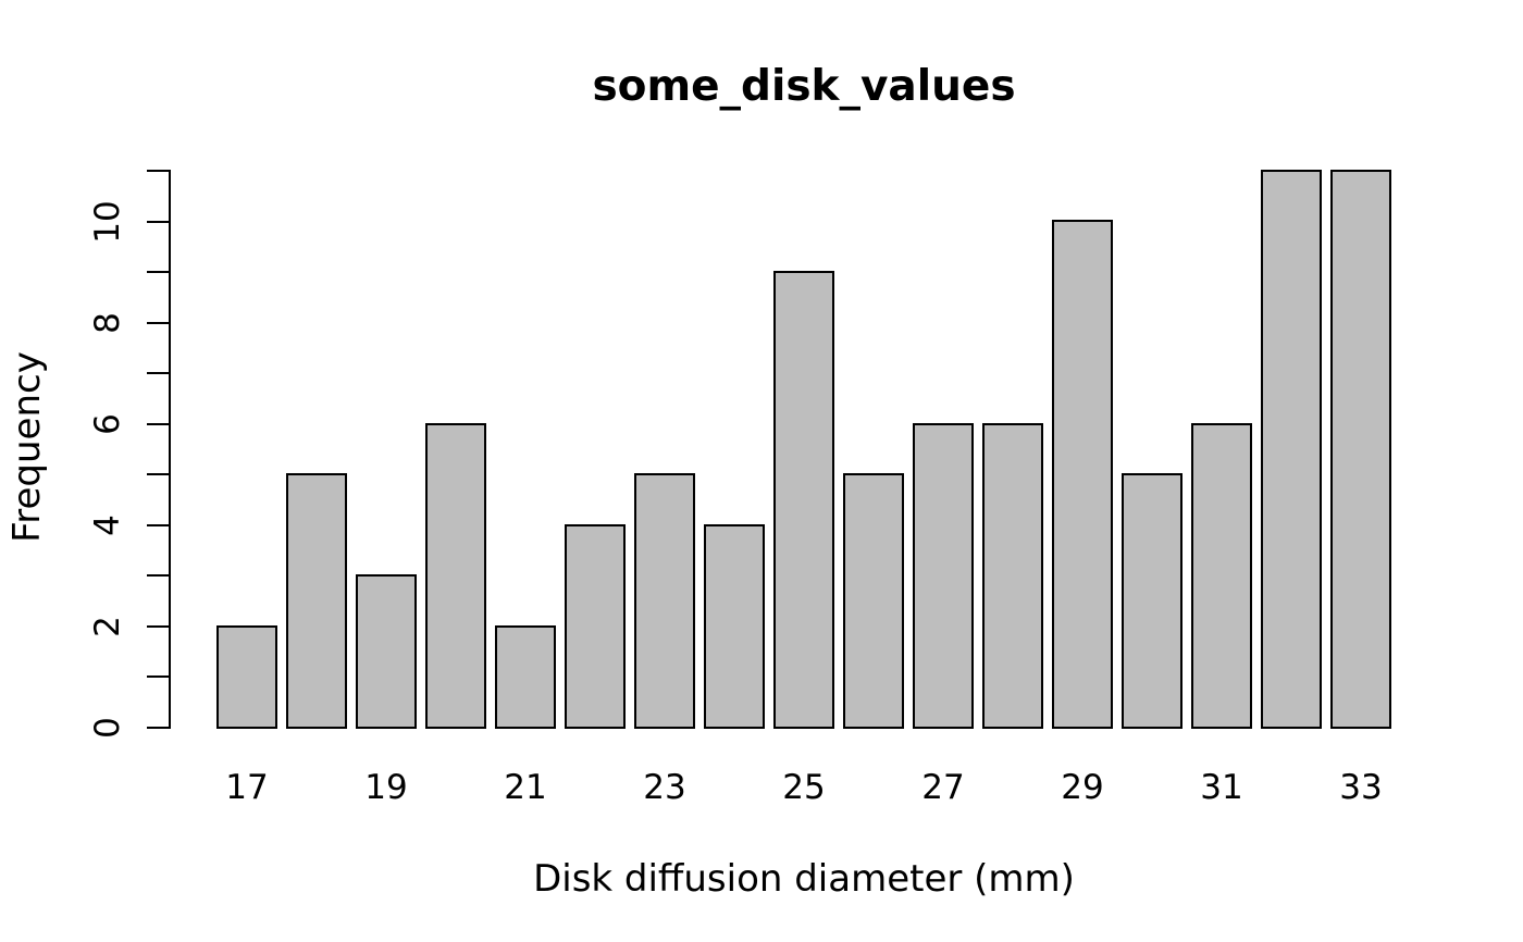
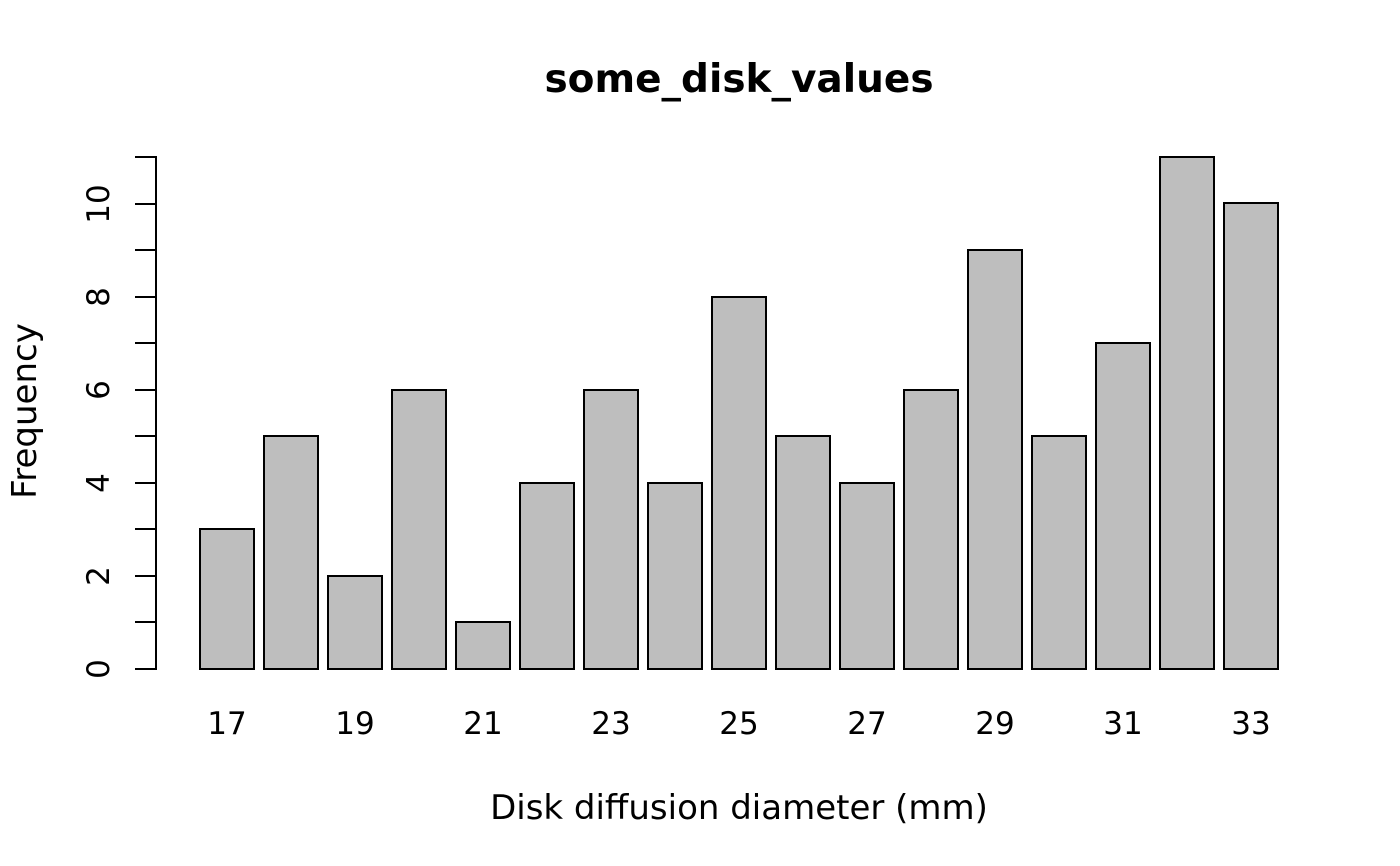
17: 2 -> 3
19: 3 -> 2
21: 2 -> 1
23: 5 -> 6
25: 9 -> 8
27: 6 -> 4
29: 10 -> 9
31: 6 -> 7
33: 11 -> 10
